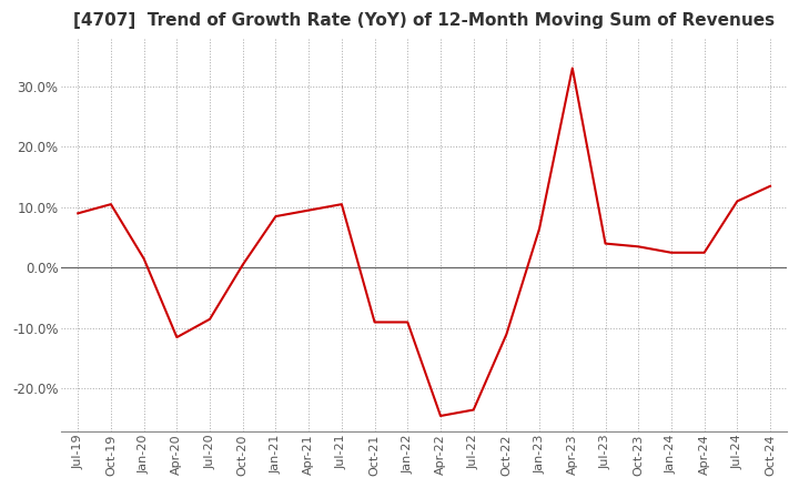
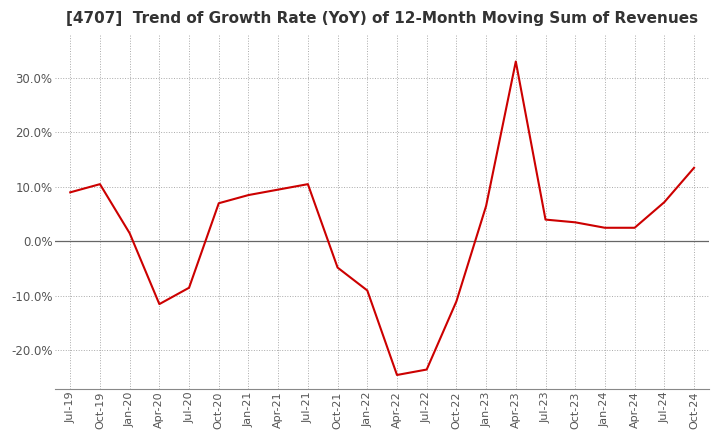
Oct-20: 0.5% -> 7.0%
Oct-21: -9.0% -> -4.8%
Jul-24: 11.0% -> 7.2%
